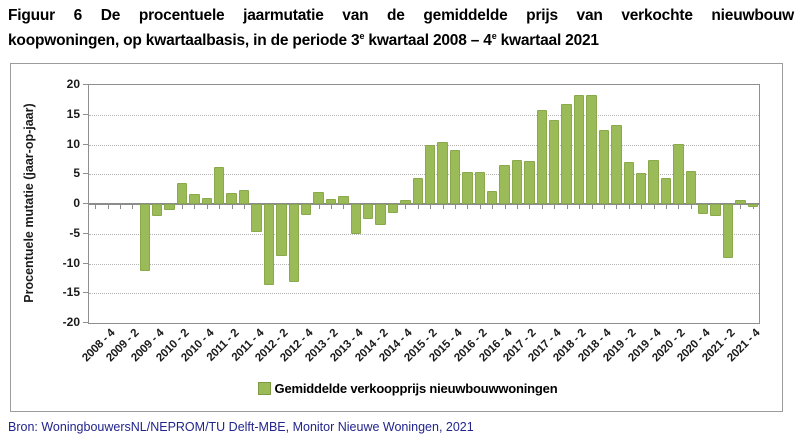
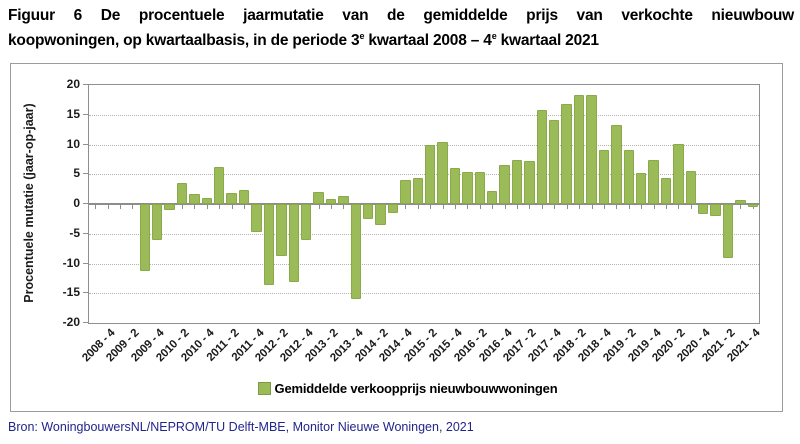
2009 - 4: -2 -> -6
2012 - 4: -2 -> -6
2013 - 4: -5 -> -16
2014 - 4: 1 -> 4
2015 - 4: 9 -> 6
2018 - 4: 12 -> 9
2019 - 2: 7 -> 9
